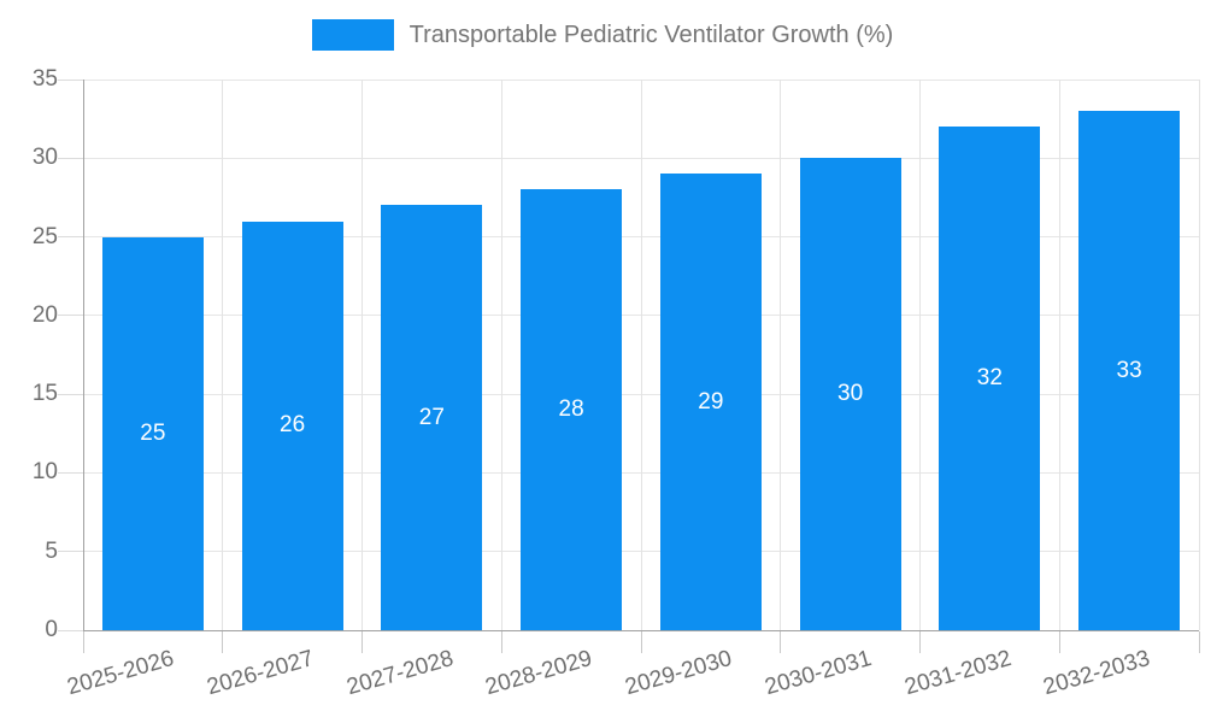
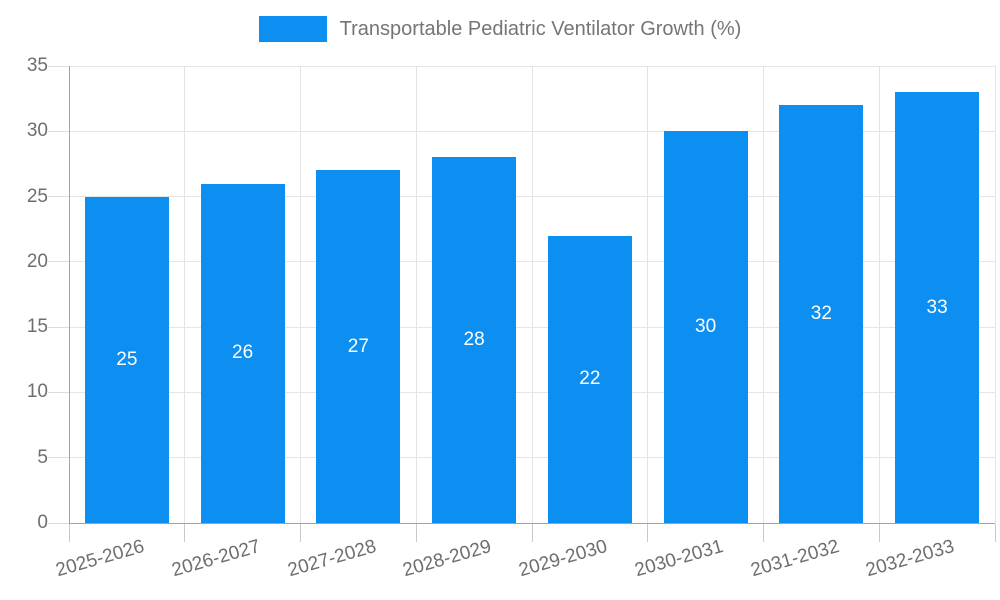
2029-2030: 29 -> 22
